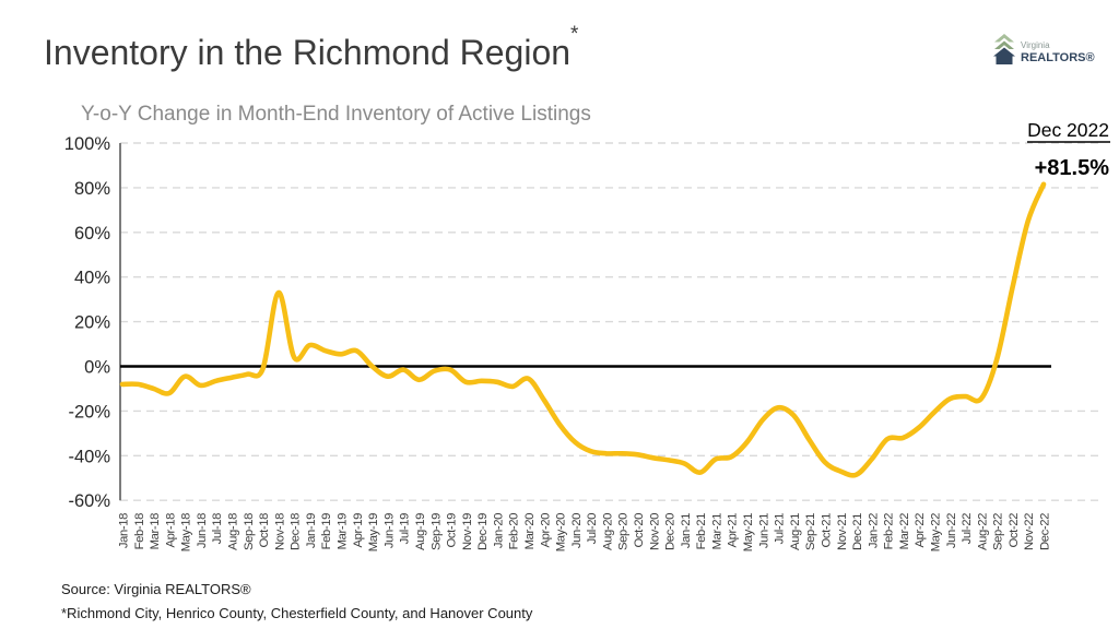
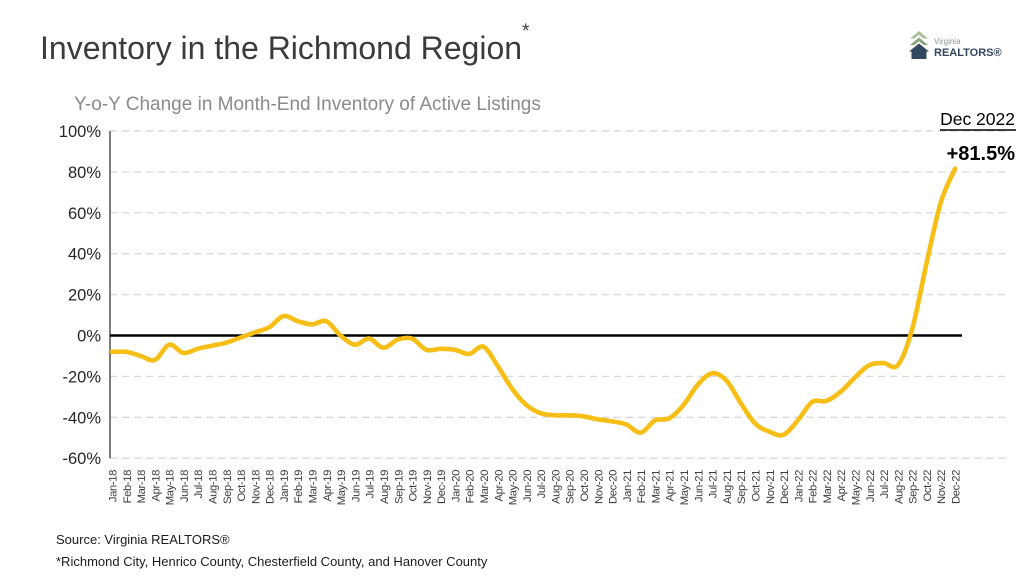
Nov-18: 33% -> 2%
